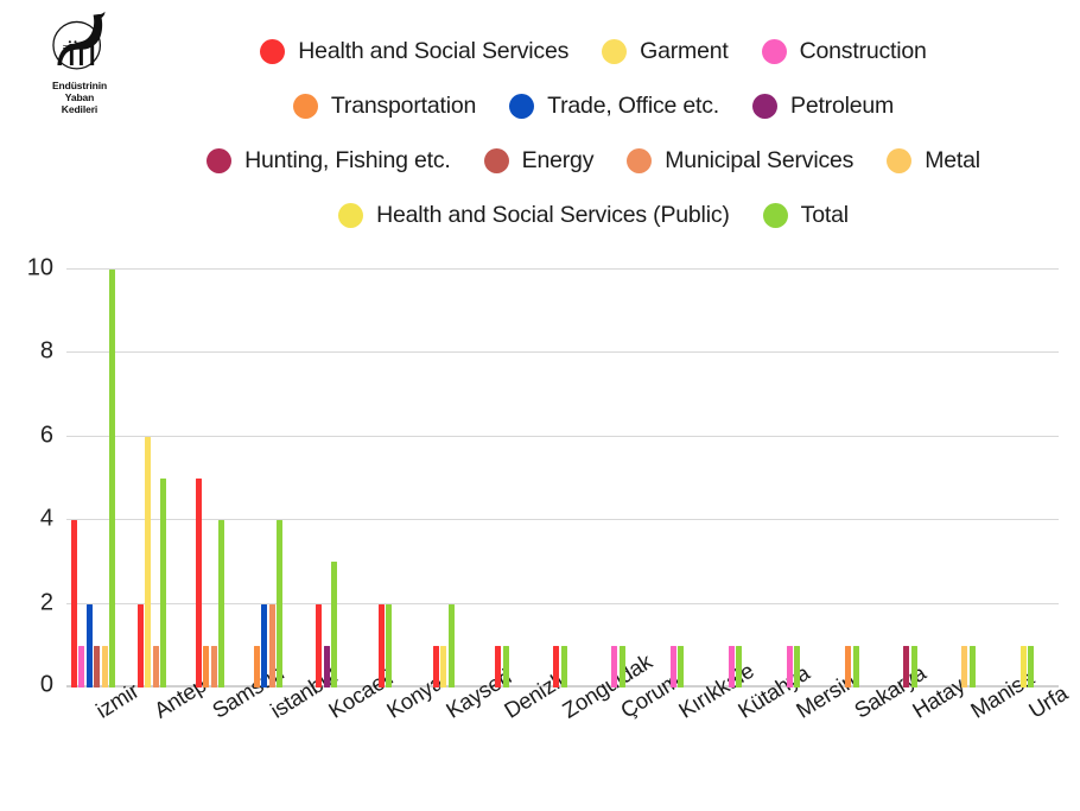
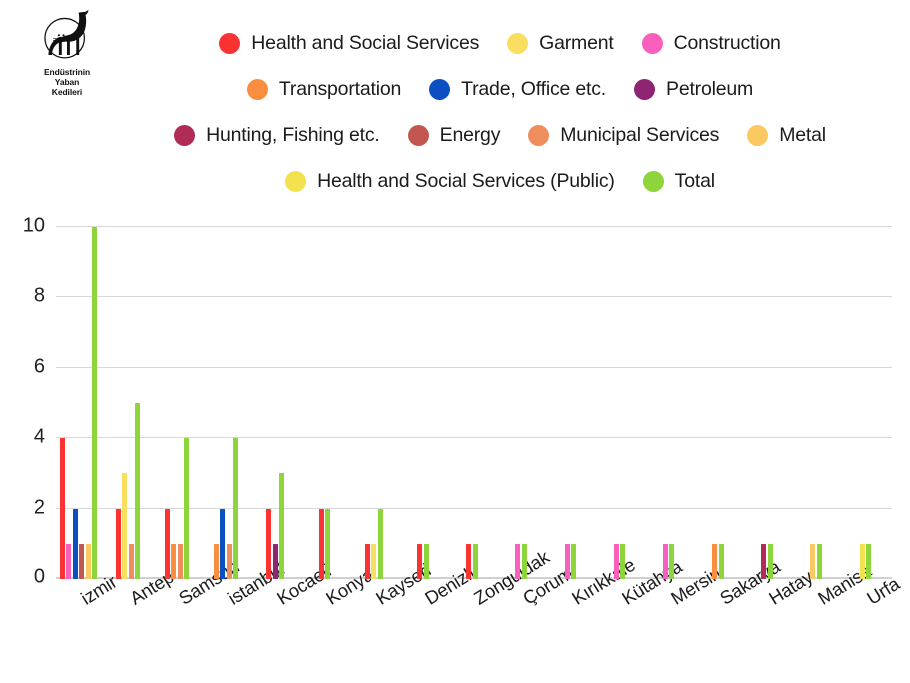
Garment/Antep: 6 -> 3
Health and Social Services/Samsun: 5 -> 2
Municipal Services/istanbul: 2 -> 1
